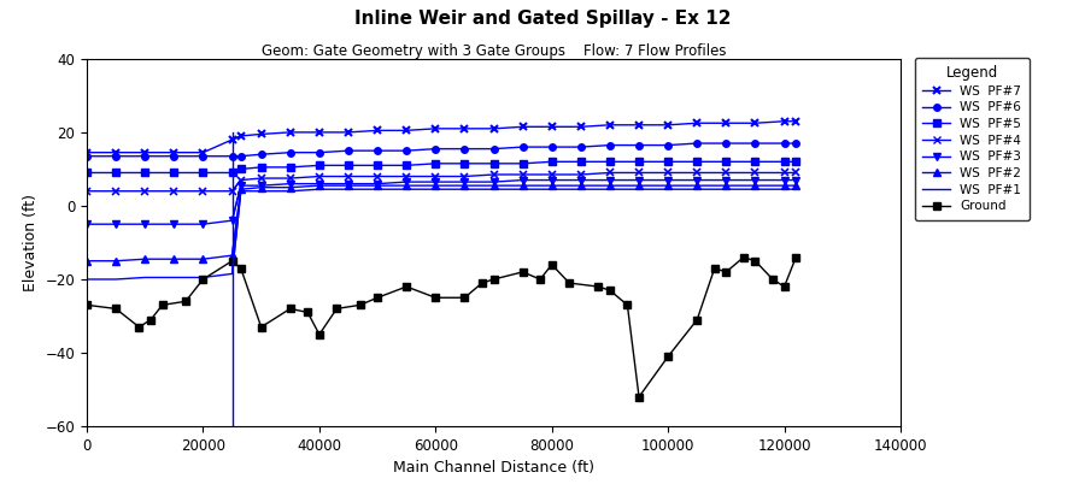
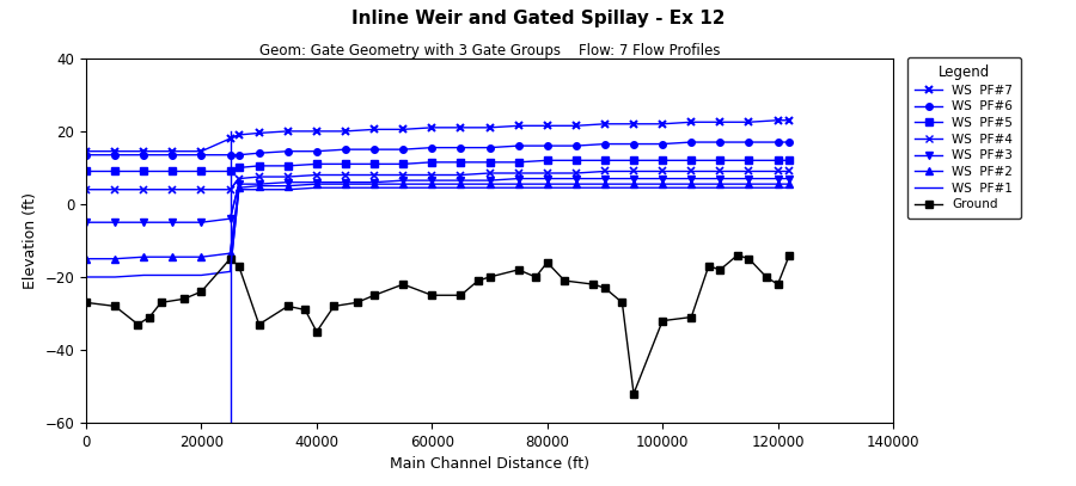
Ground/20000: -20 -> -24
Ground/100000: -41 -> -32
